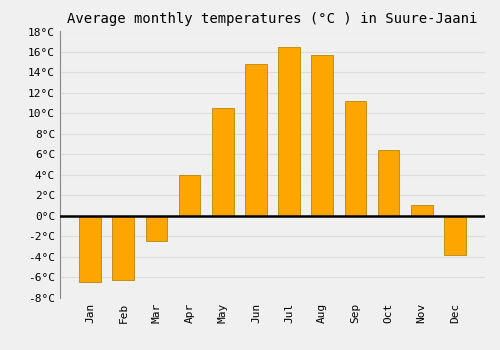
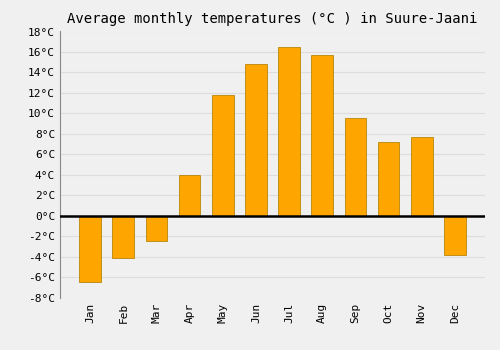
Feb: -6.3°C -> -4.1°C
May: 10.5°C -> 11.8°C
Sep: 11.2°C -> 9.5°C
Oct: 6.4°C -> 7.2°C
Nov: 1.0°C -> 7.7°C
